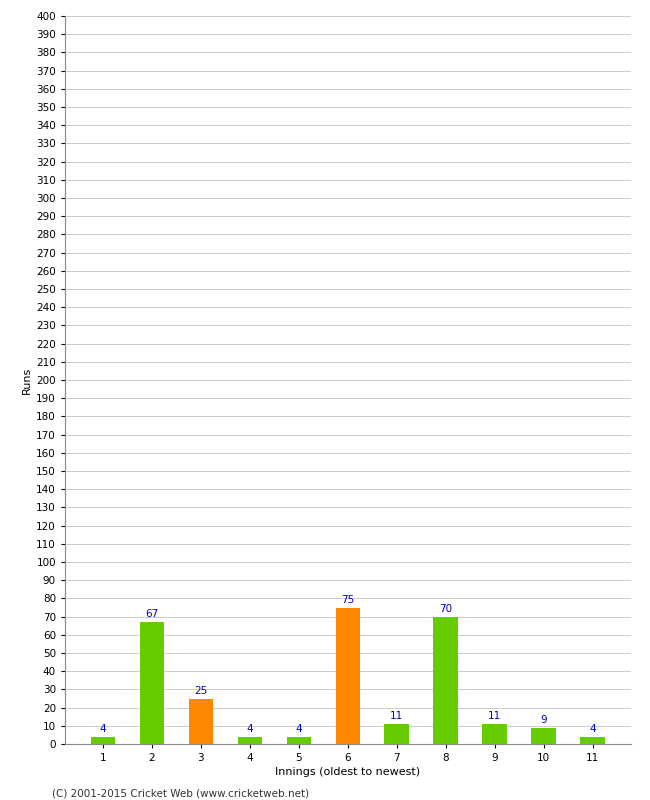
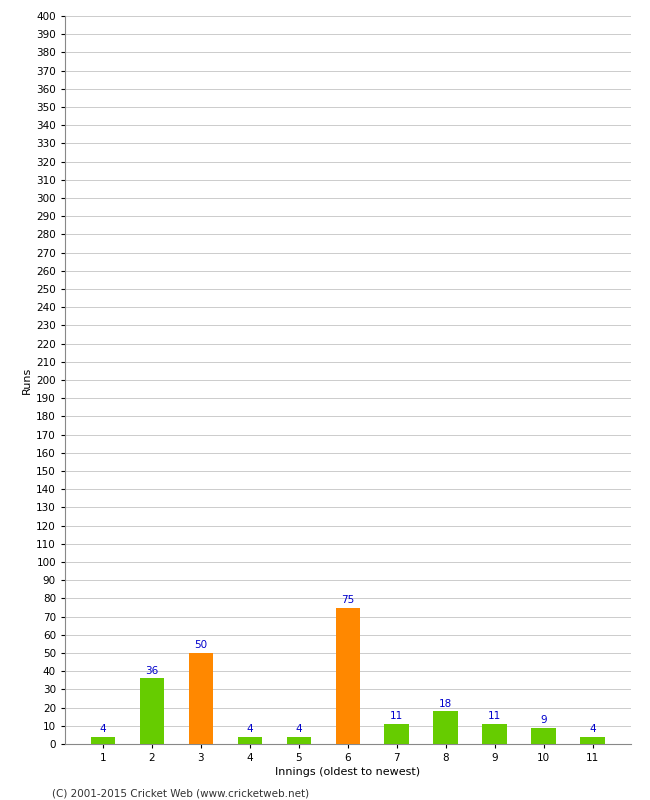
2: 67 -> 36
3: 25 -> 50
8: 70 -> 18
